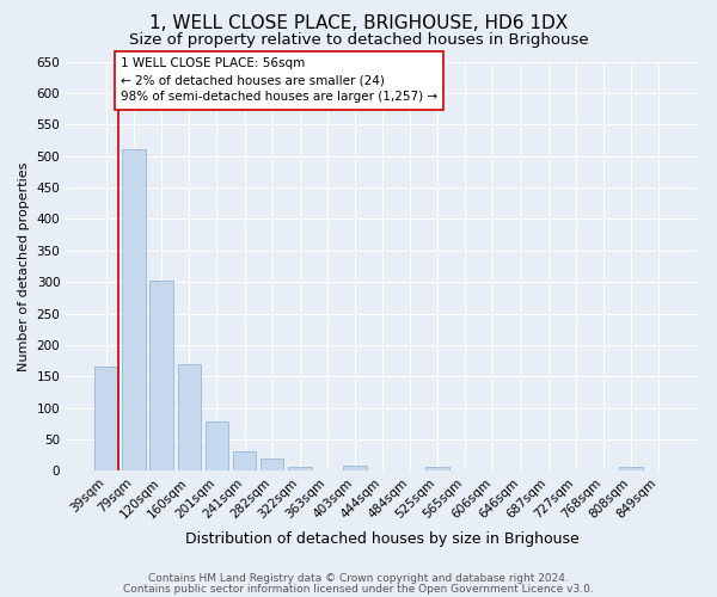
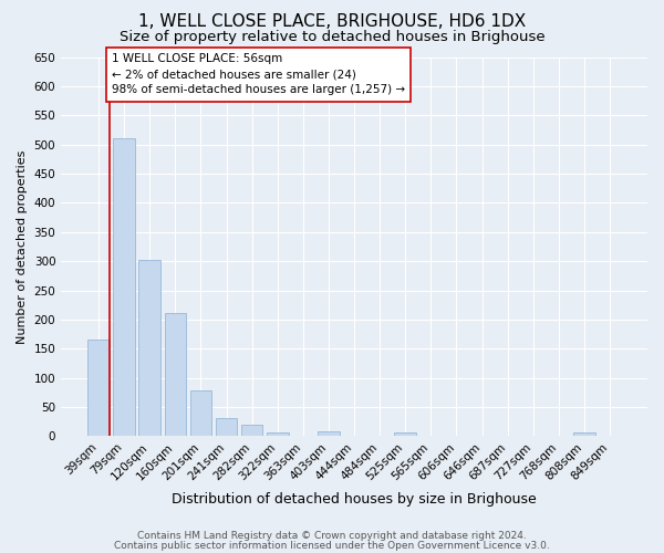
160sqm: 170 -> 212
